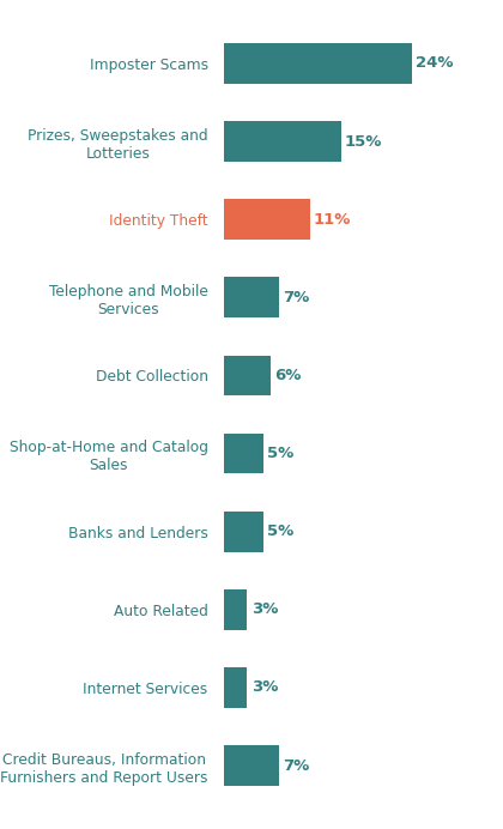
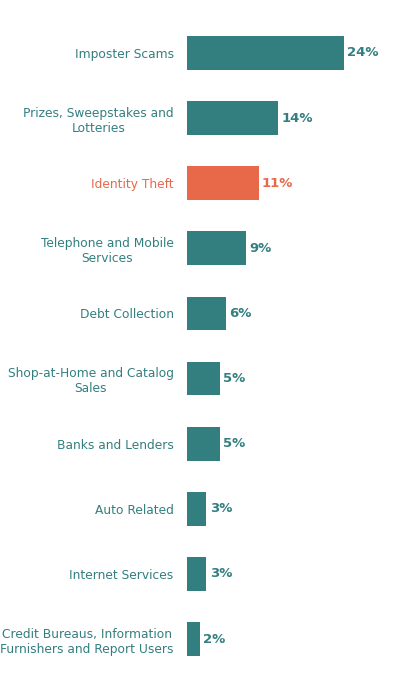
Prizes, Sweepstakes and Lotteries: 15% -> 14%
Telephone and Mobile Services: 7% -> 9%
Credit Bureaus, Information Furnishers and Report Users: 7% -> 2%
